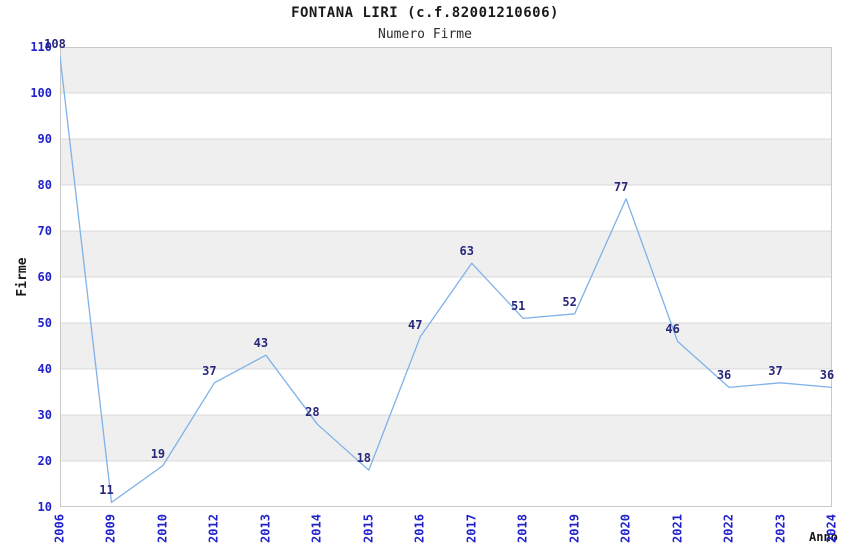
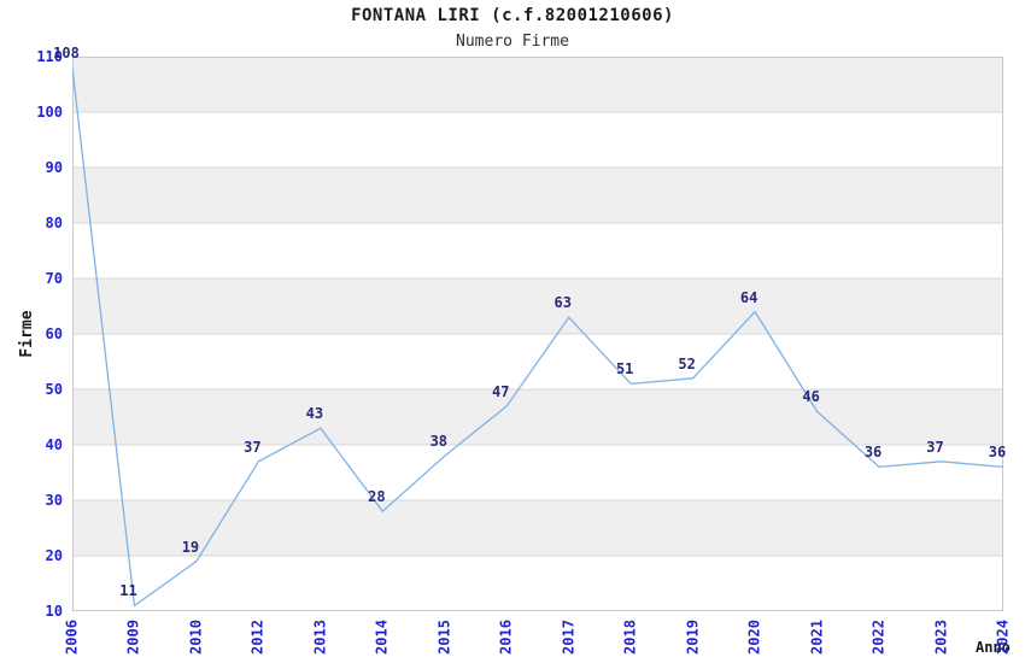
2015: 18 -> 38
2020: 77 -> 64
